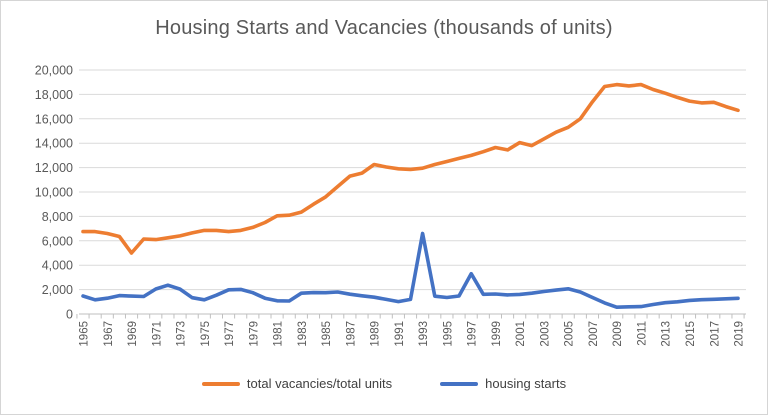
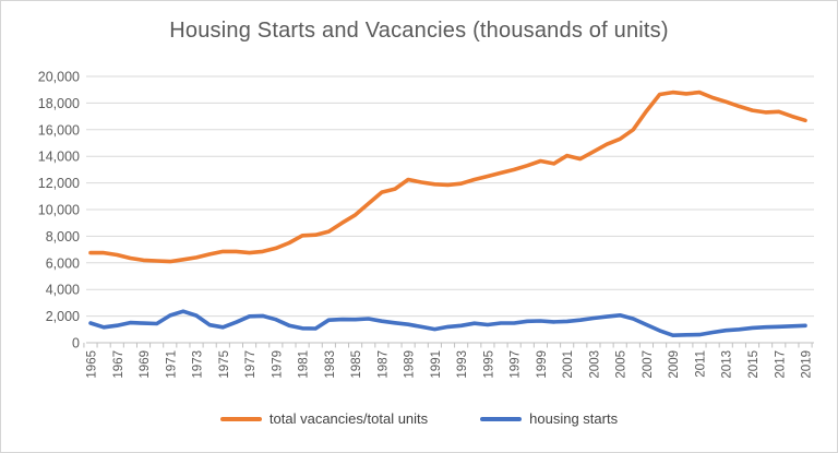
total vacancies/total units/1969: 5000 -> 6200
housing starts/1993: 6600 -> 1300
housing starts/1997: 3300 -> 1500
